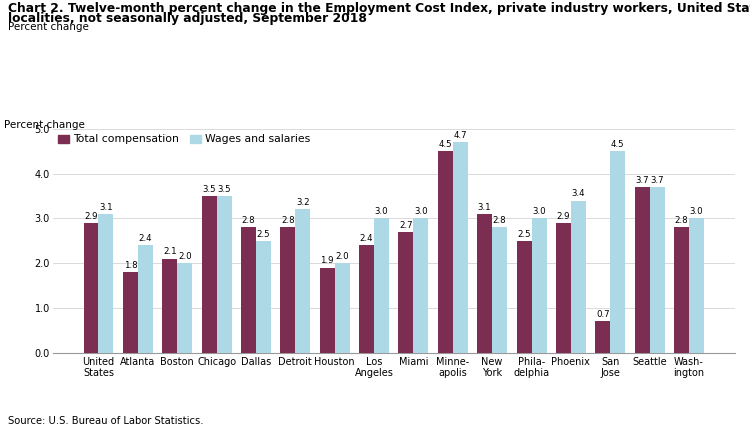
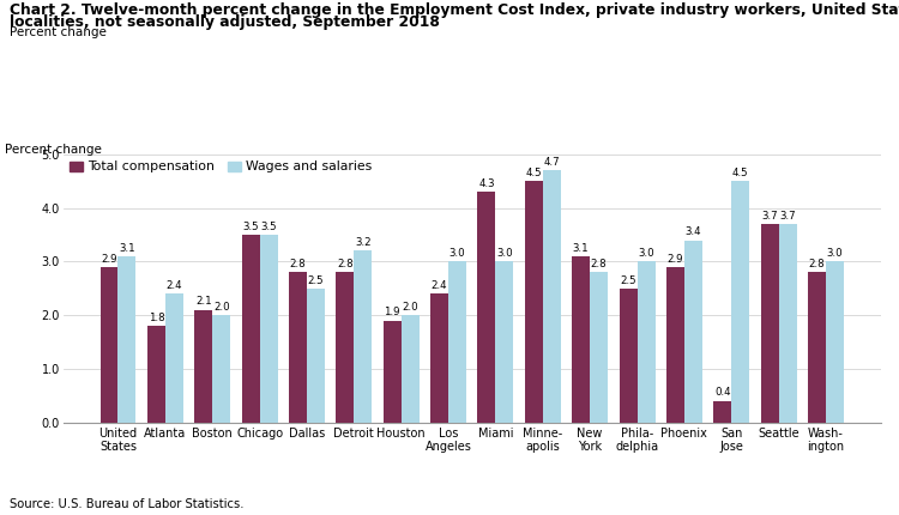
Total compensation/Miami: 2.7 -> 4.3
Total compensation/San Jose: 0.7 -> 0.4
